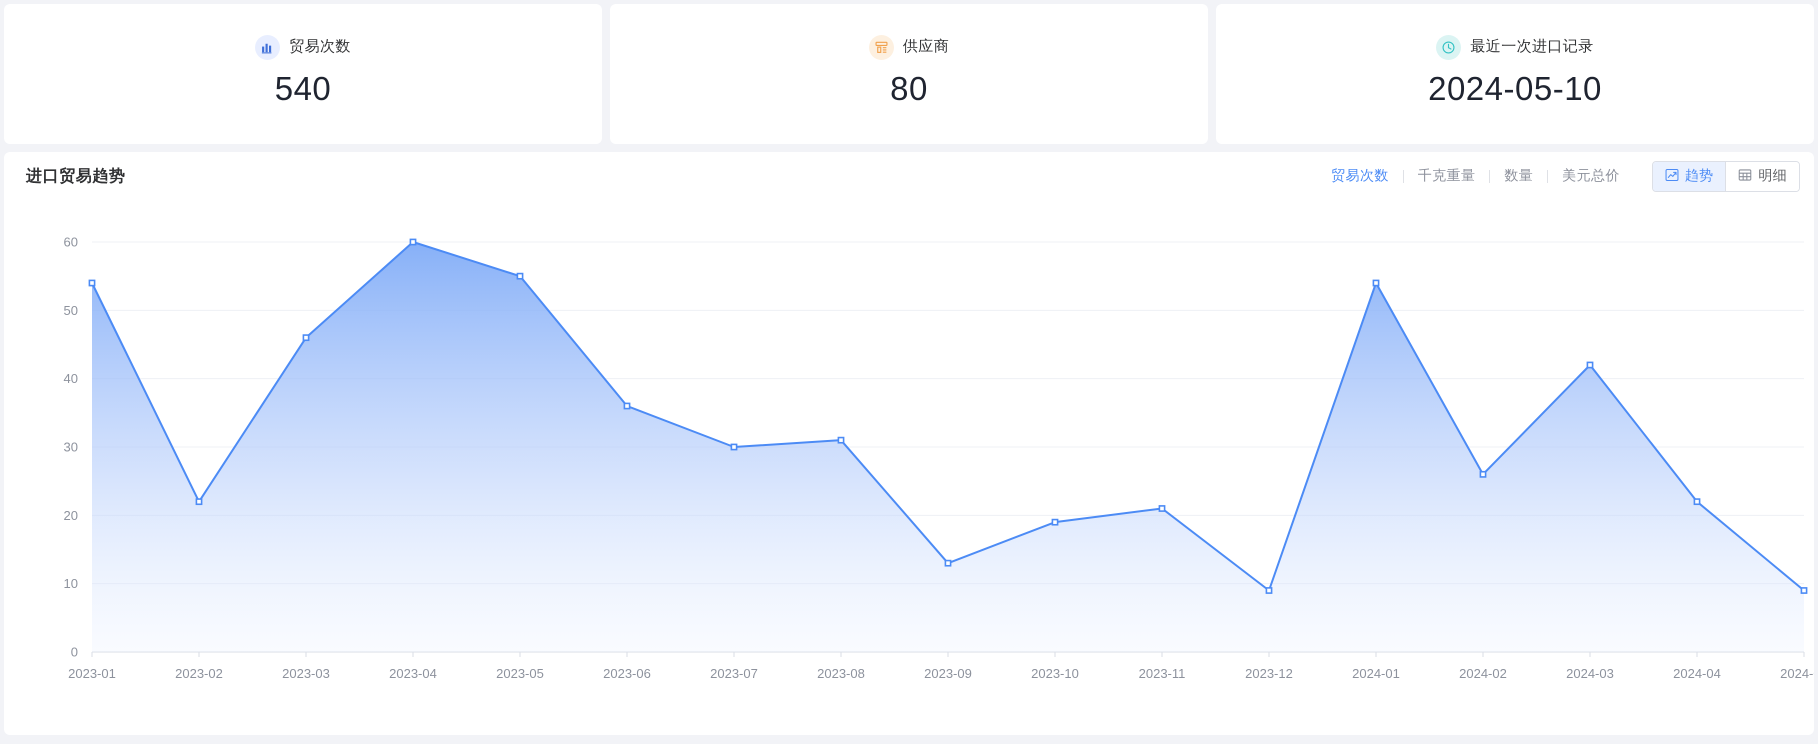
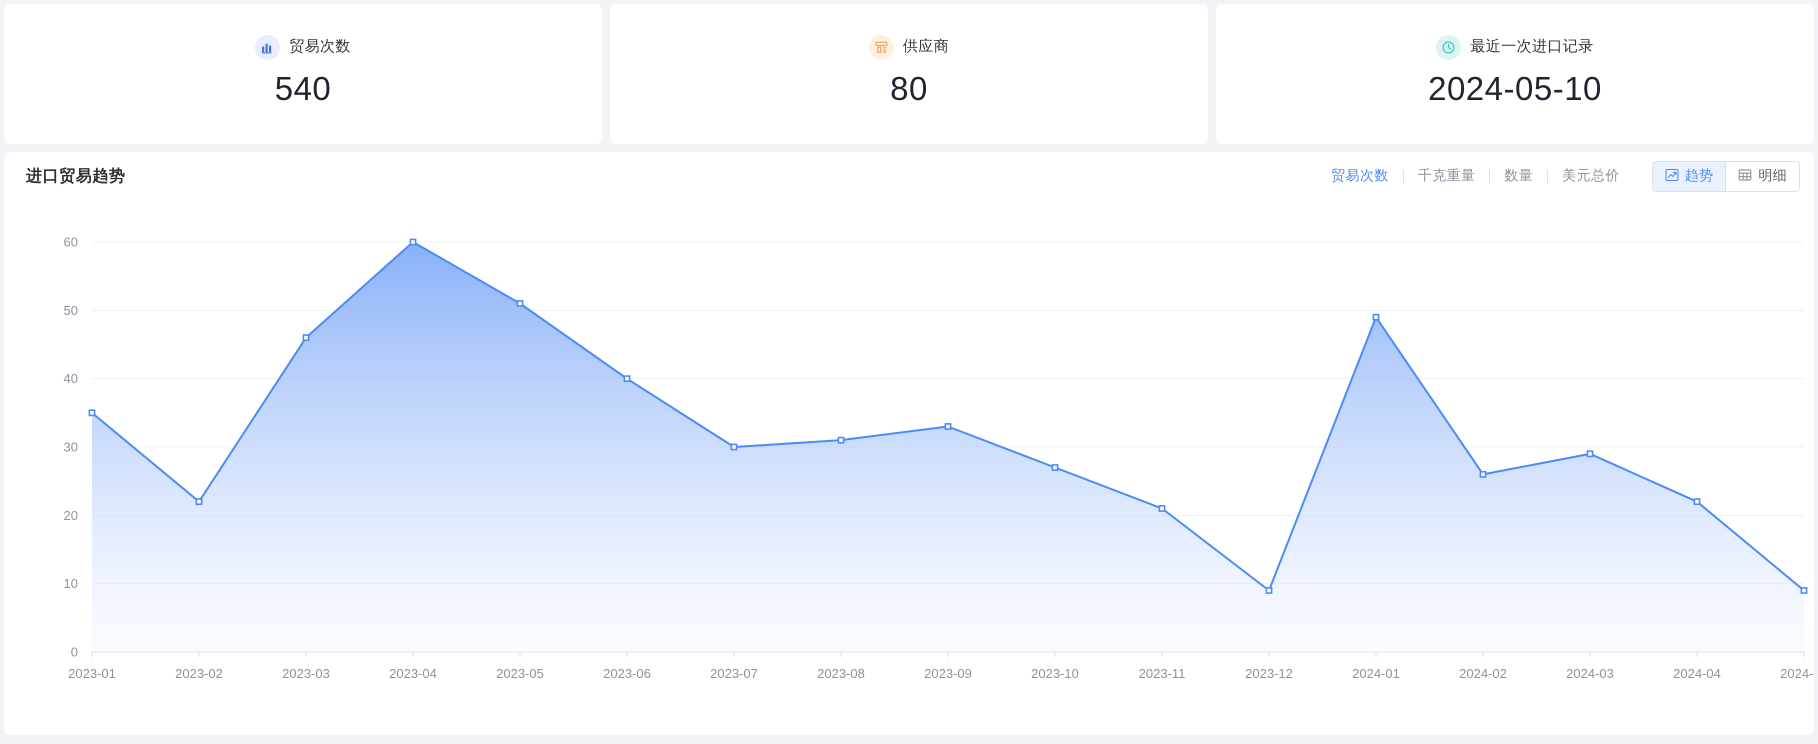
2023-01: 54 -> 35
2023-05: 55 -> 51
2023-06: 36 -> 40
2023-09: 13 -> 33
2023-10: 19 -> 27
2024-01: 54 -> 49
2024-03: 42 -> 29
